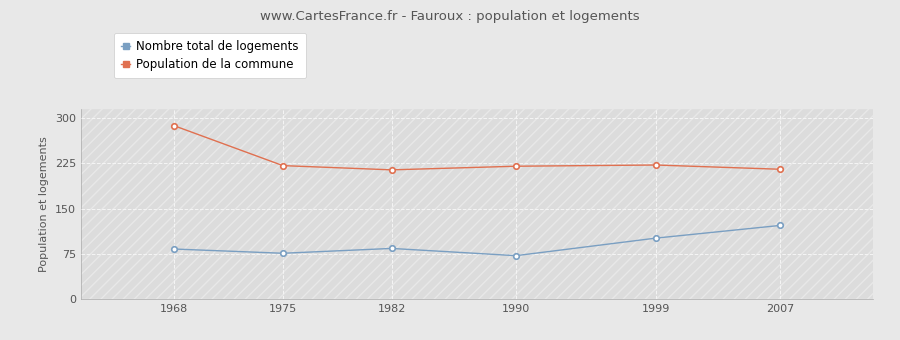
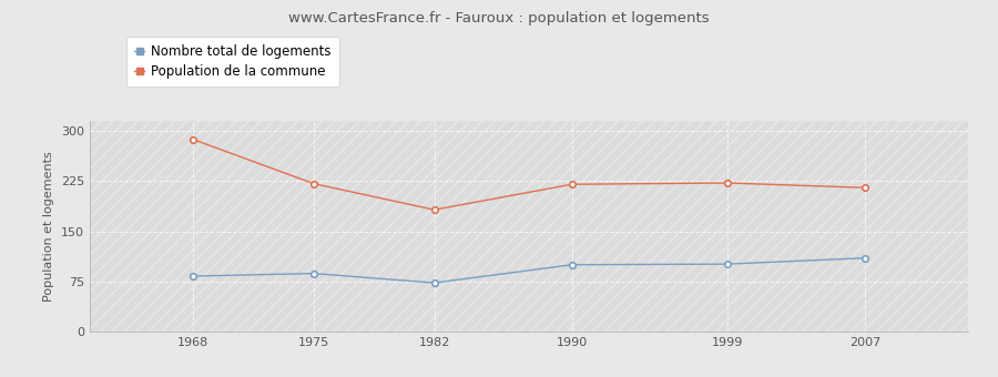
Nombre total de logements/1975: 76 -> 87
Nombre total de logements/1982: 84 -> 73
Population de la commune/1982: 214 -> 182
Nombre total de logements/1990: 72 -> 100
Nombre total de logements/2007: 122 -> 110
